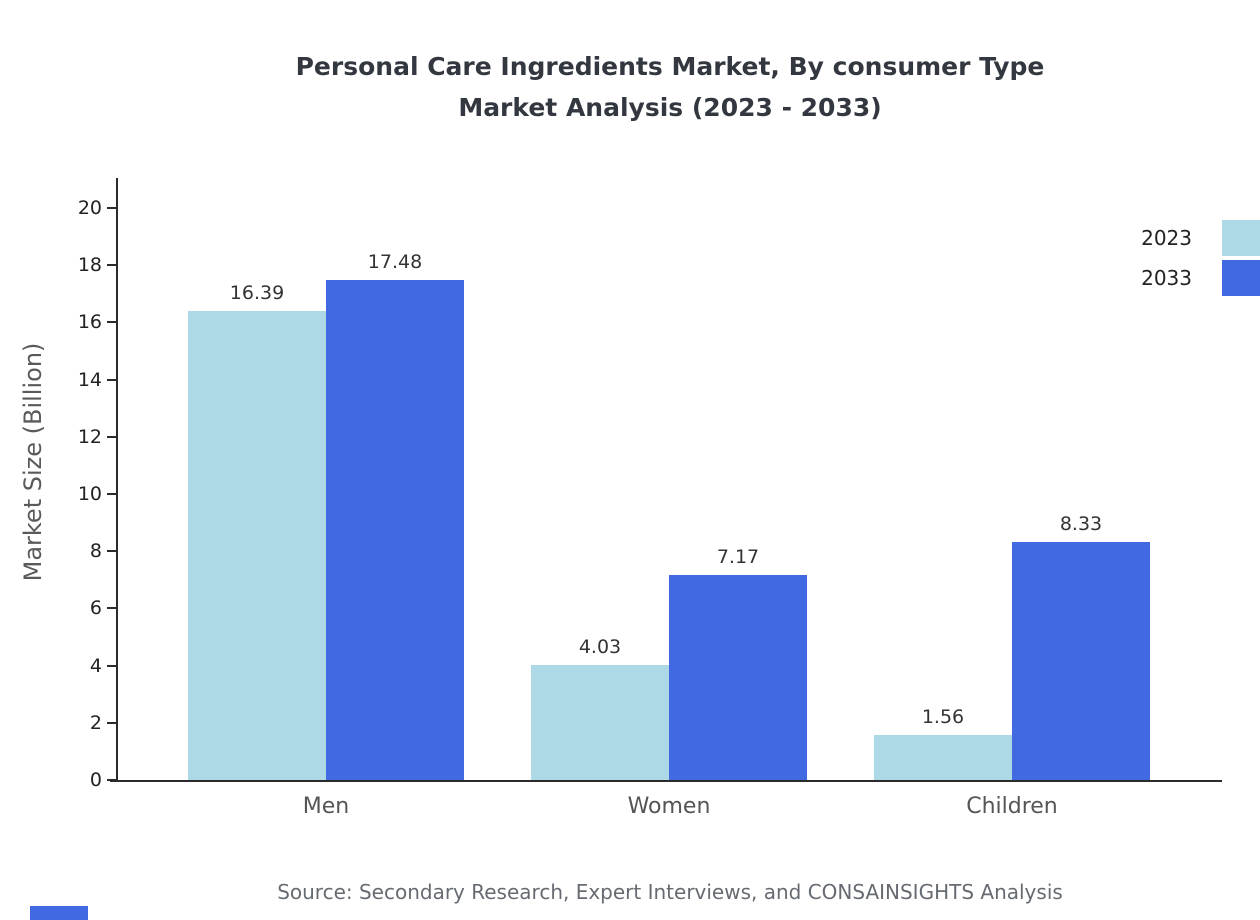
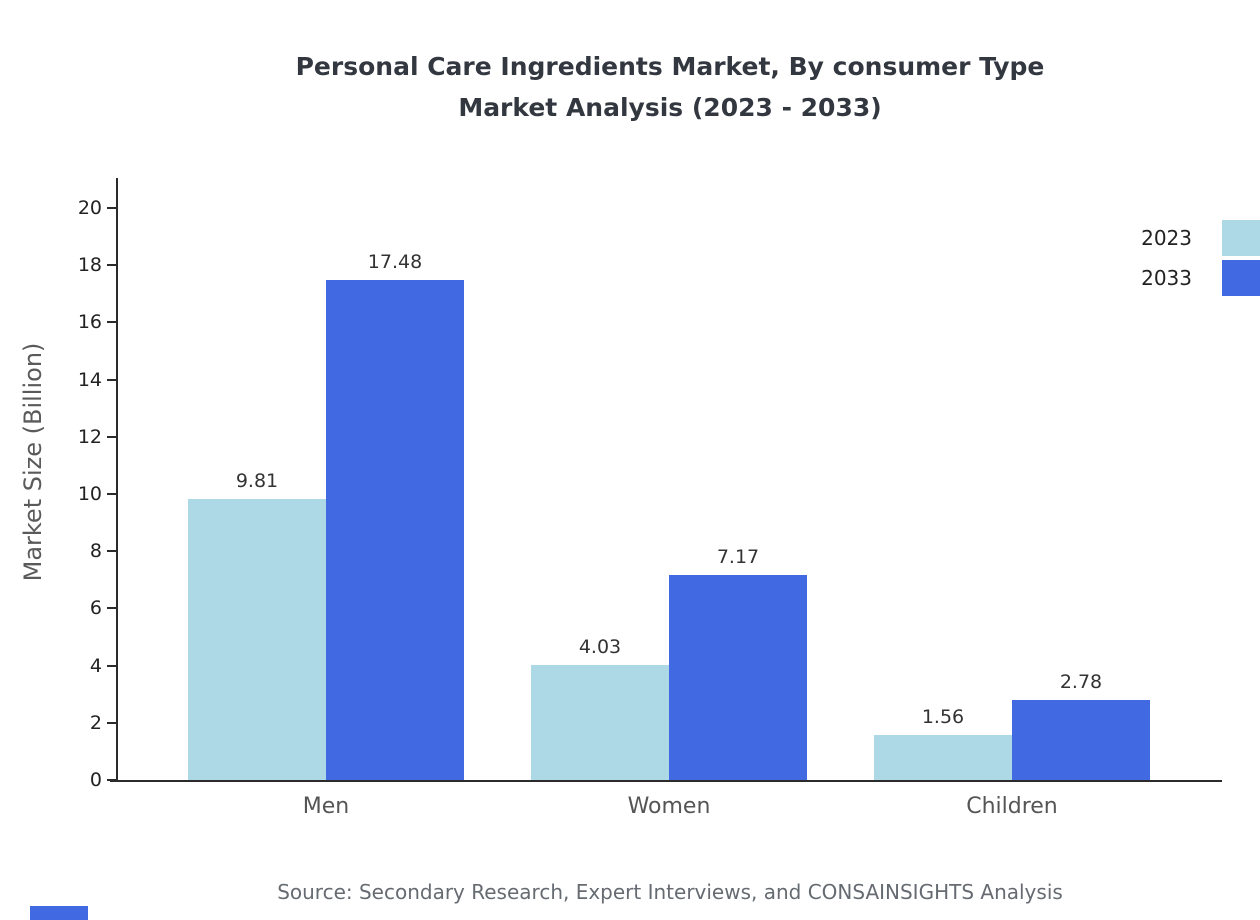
2023/Men: 16.39 -> 9.81
2033/Children: 8.33 -> 2.78
